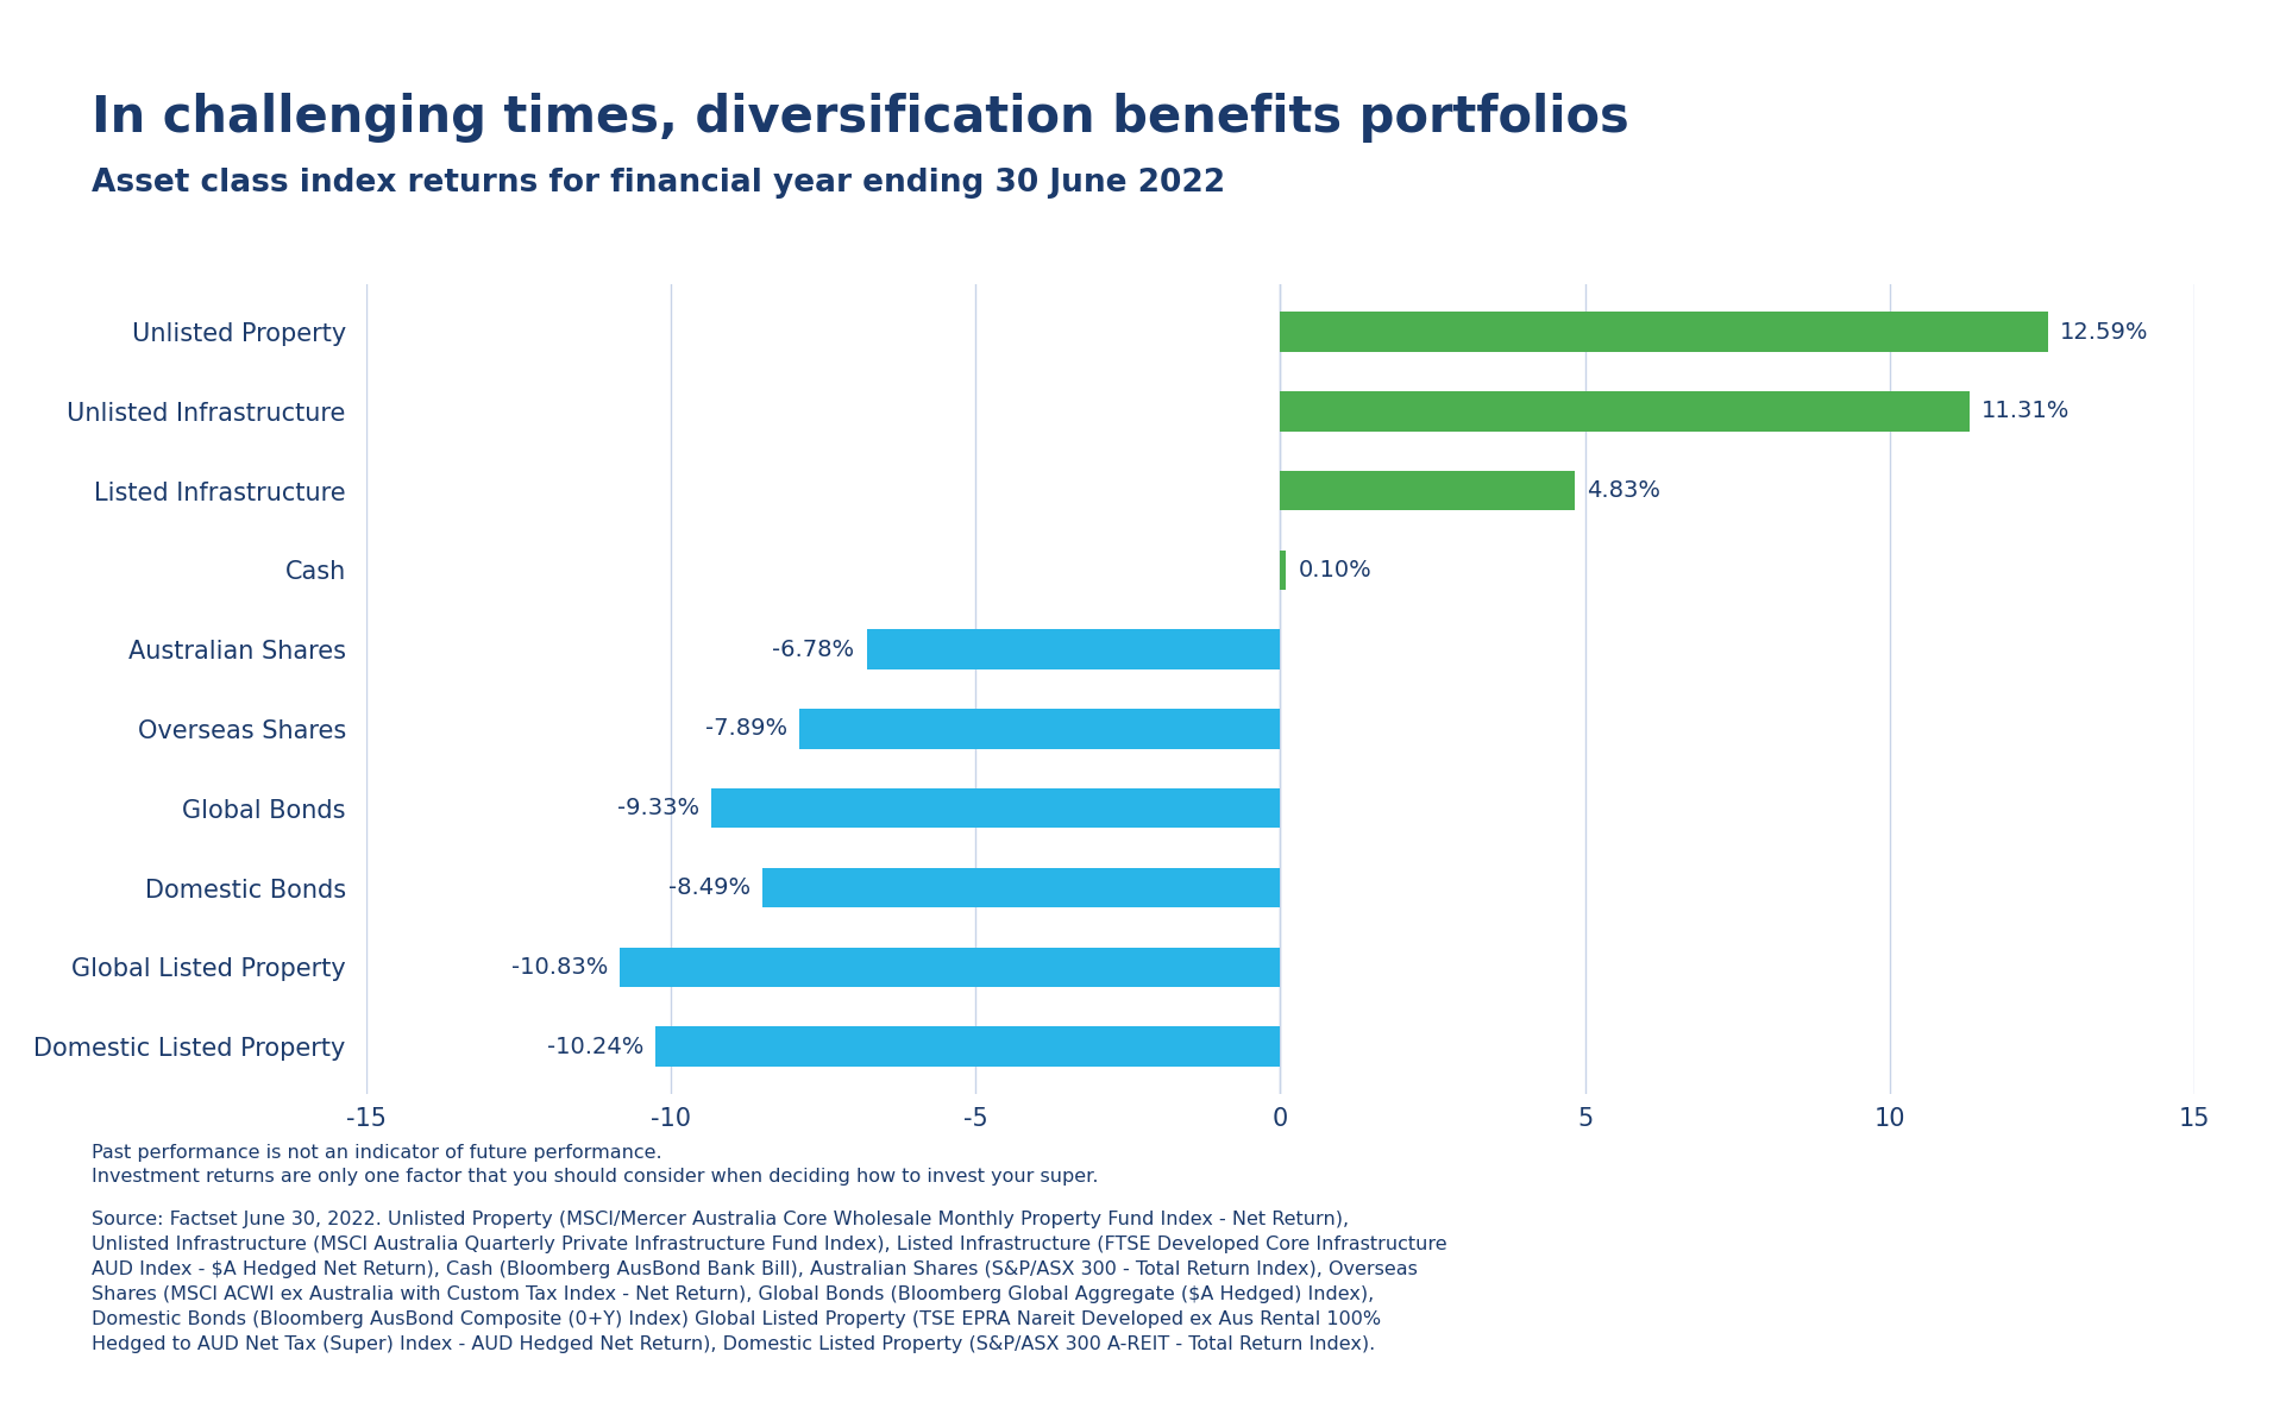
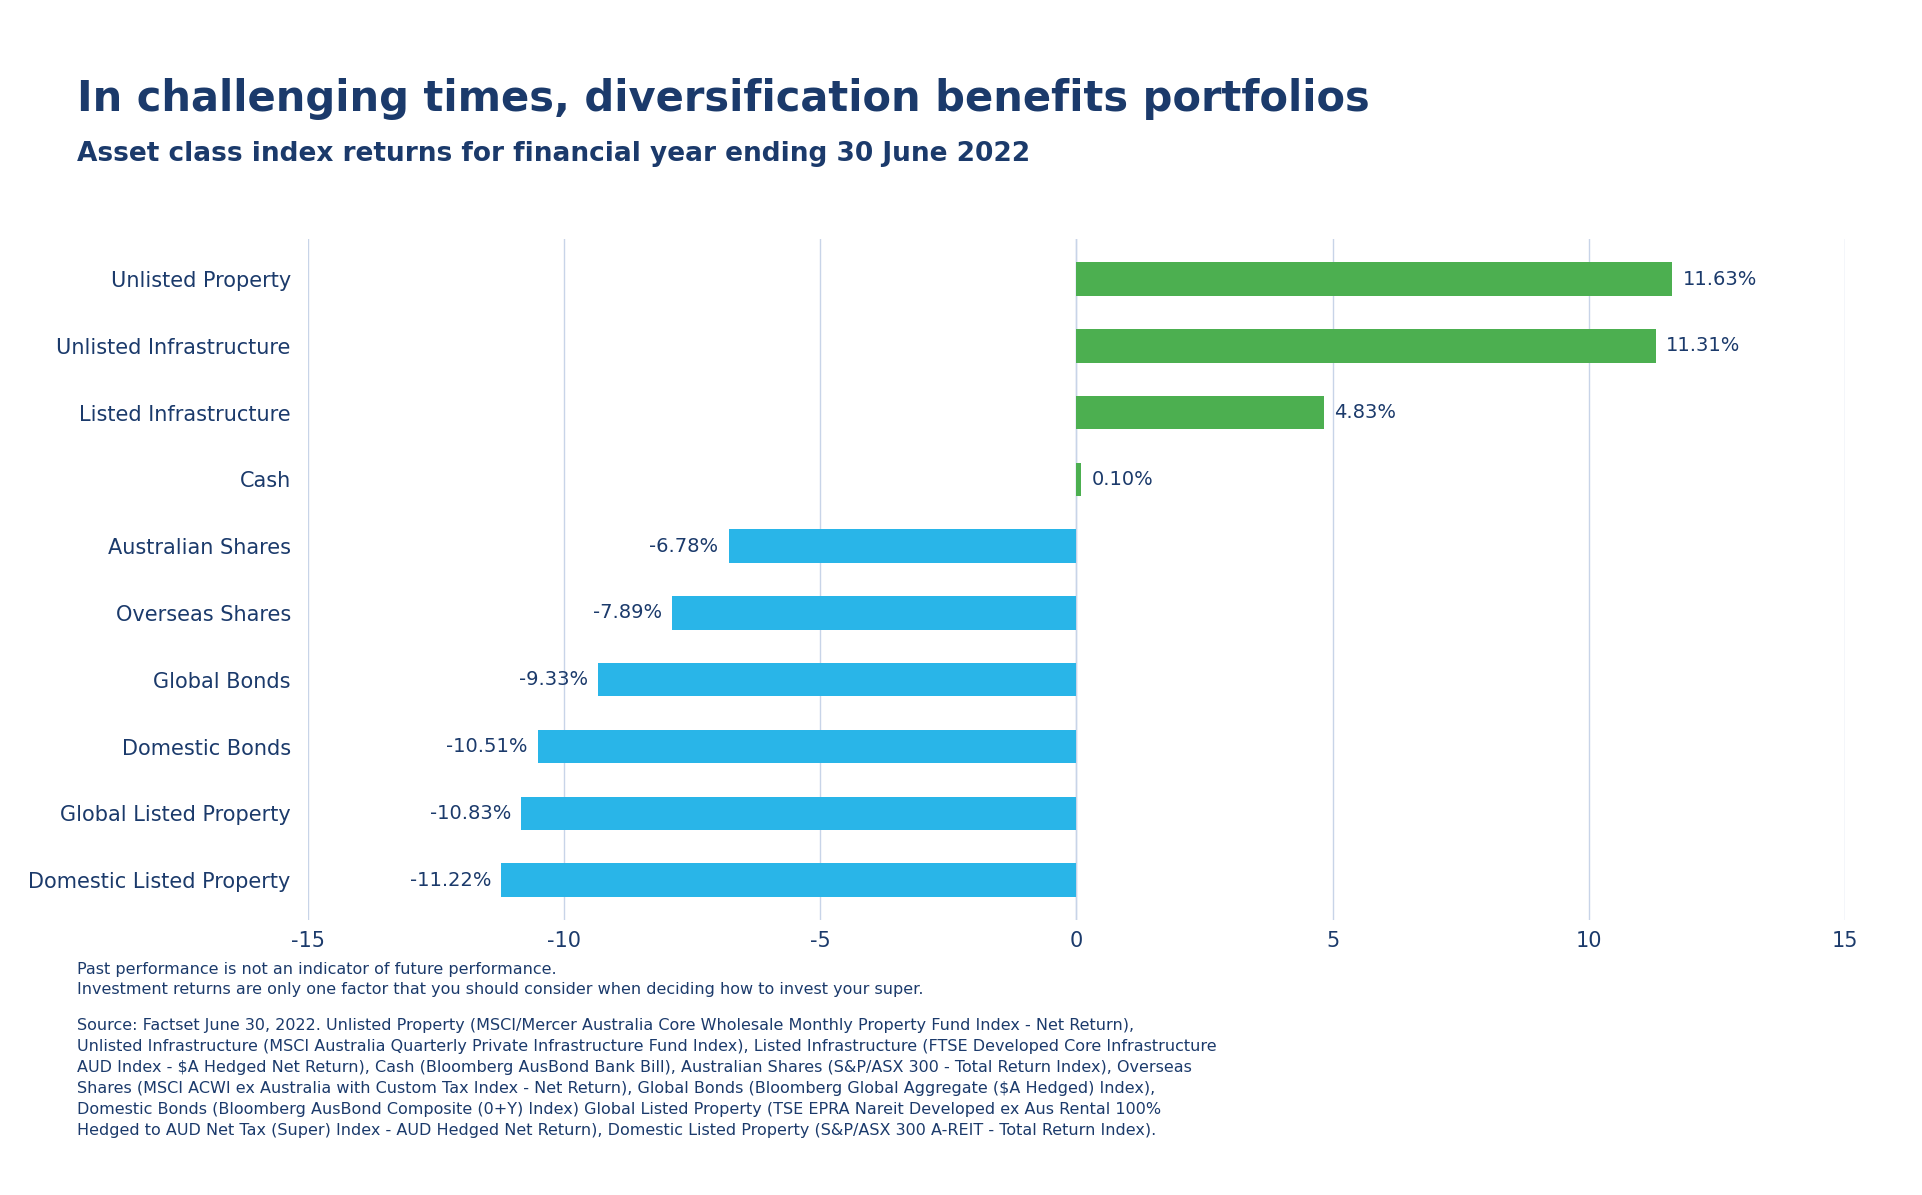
Unlisted Property: 12.59% -> 11.63%
Domestic Bonds: -8.49% -> -10.51%
Domestic Listed Property: -10.24% -> -11.22%
